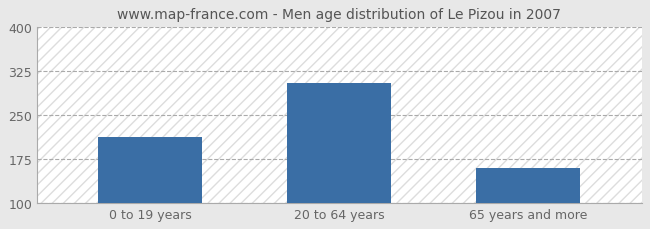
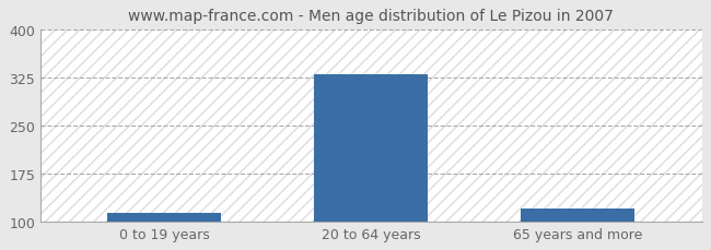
0 to 19 years: 212 -> 113
20 to 64 years: 304 -> 330
65 years and more: 160 -> 120
